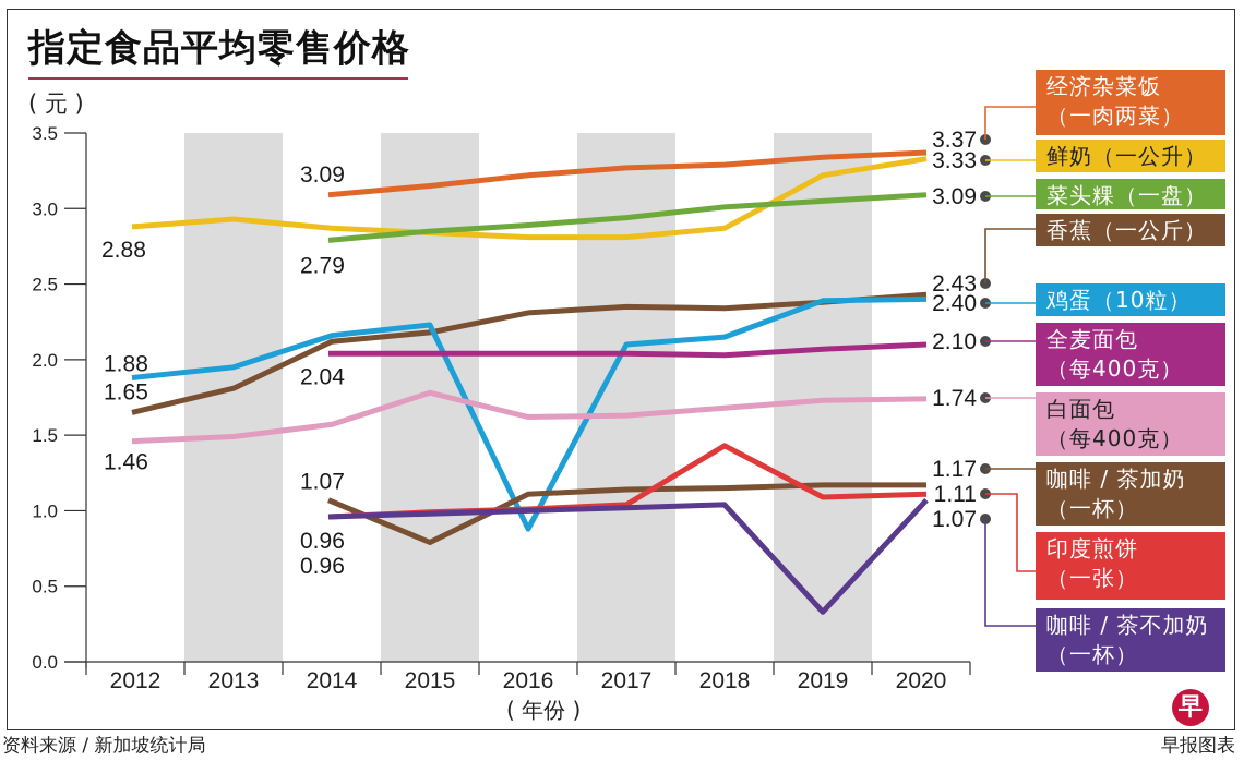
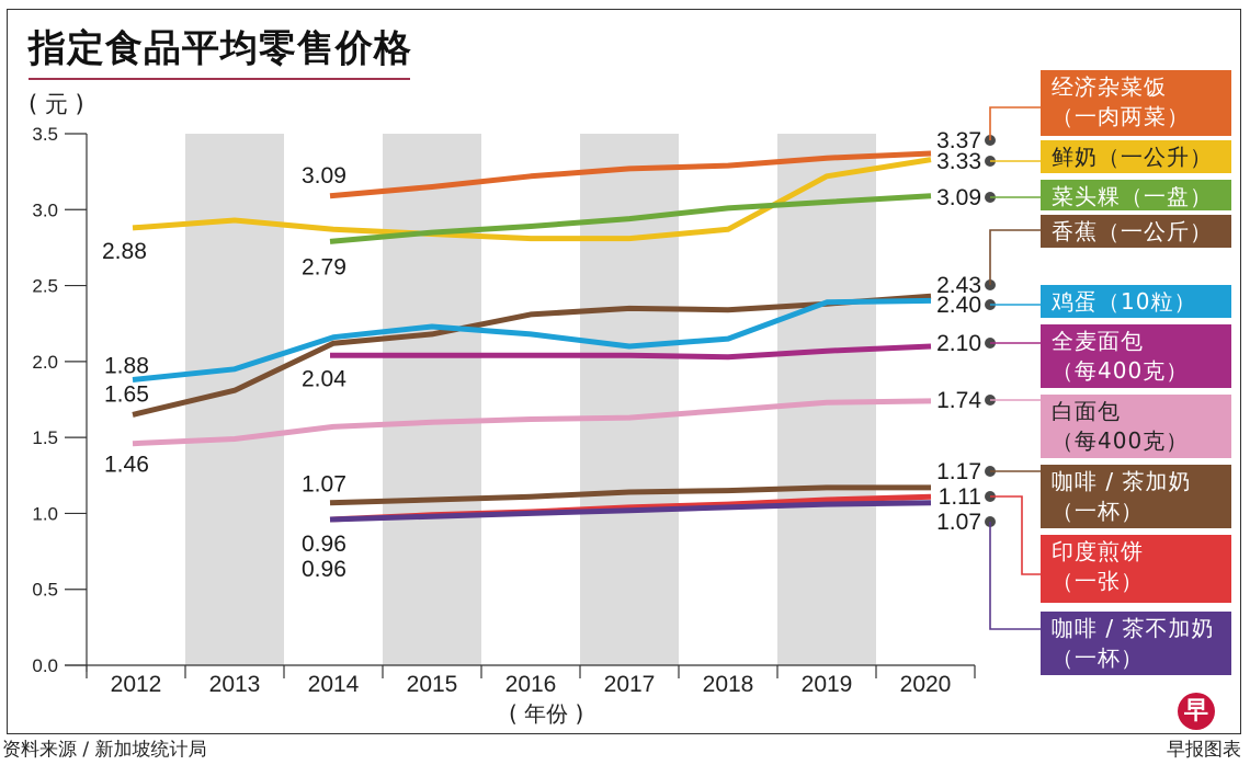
白面包（每400克）/2015: 1.78 -> 1.60
咖啡/茶加奶（一杯）/2015: 0.79 -> 1.09
鸡蛋（10粒）/2016: 0.88 -> 2.18
印度煎饼（一张）/2018: 1.43 -> 1.06
咖啡/茶不加奶（一杯）/2019: 0.33 -> 1.06
